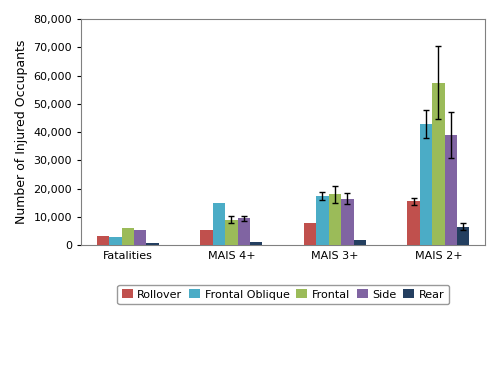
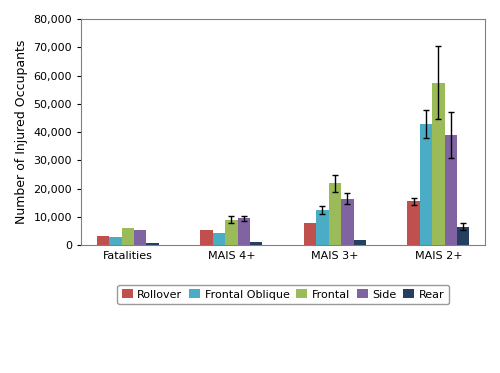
Frontal Oblique/MAIS 4+: 15,000 -> 4,500
Frontal Oblique/MAIS 3+: 17,500 -> 12,500
Frontal/MAIS 3+: 18,000 -> 22,000
